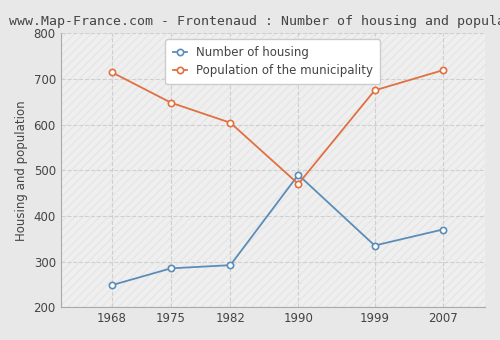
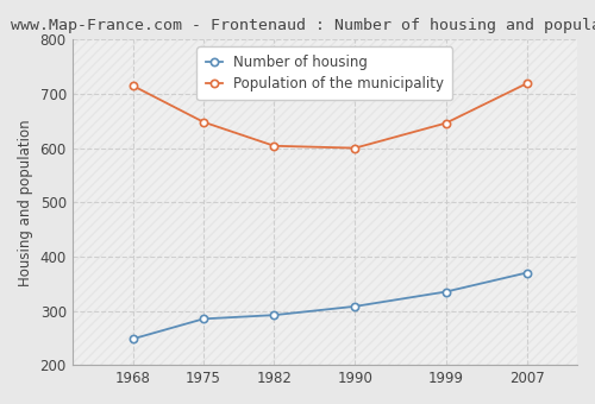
Number of housing/1990: 490 -> 308
Population of the municipality/1990: 470 -> 600
Population of the municipality/1999: 675 -> 646
